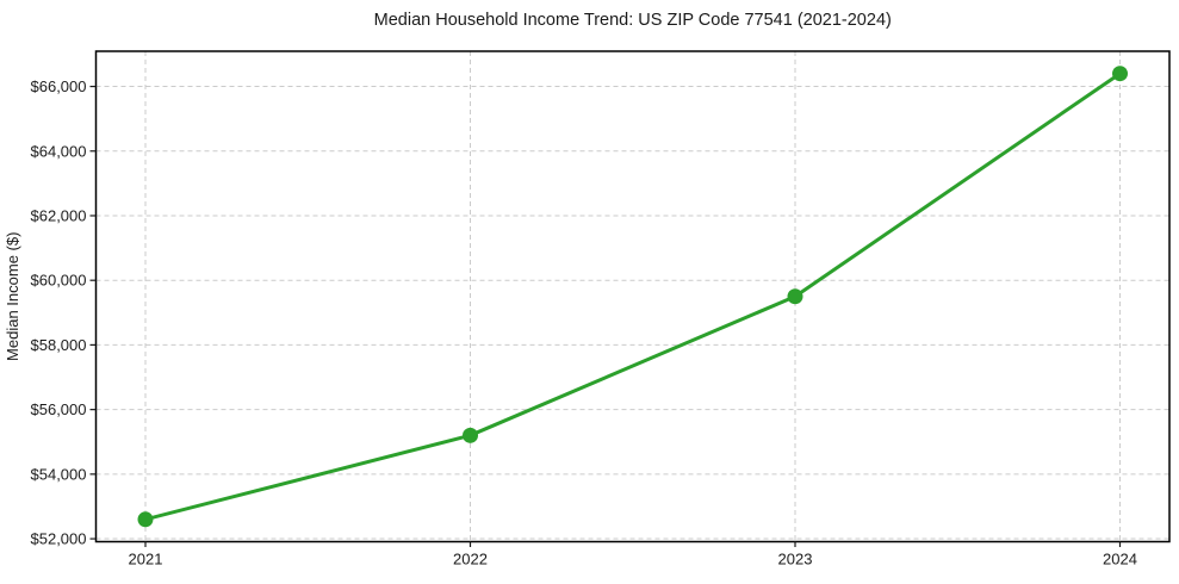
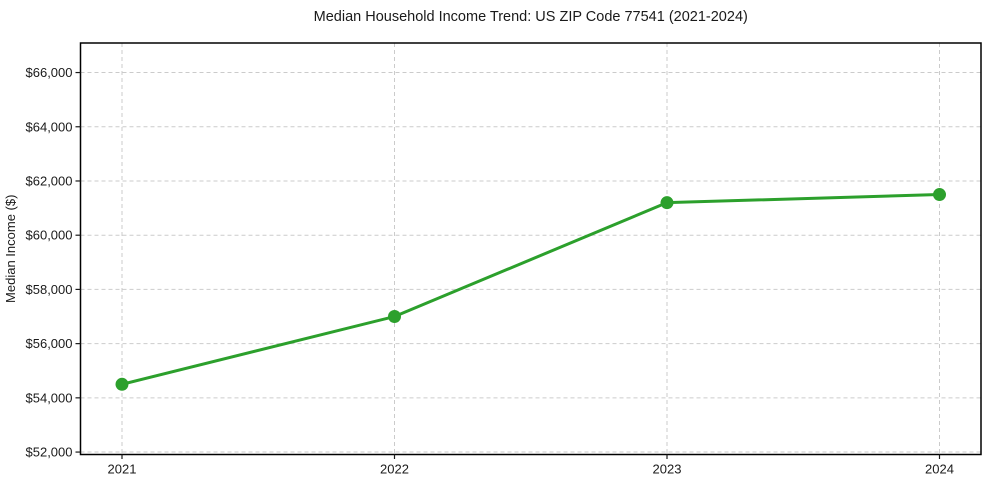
2021: $52600 -> $54500
2022: $55200 -> $57000
2023: $59500 -> $61200
2024: $66400 -> $61500
